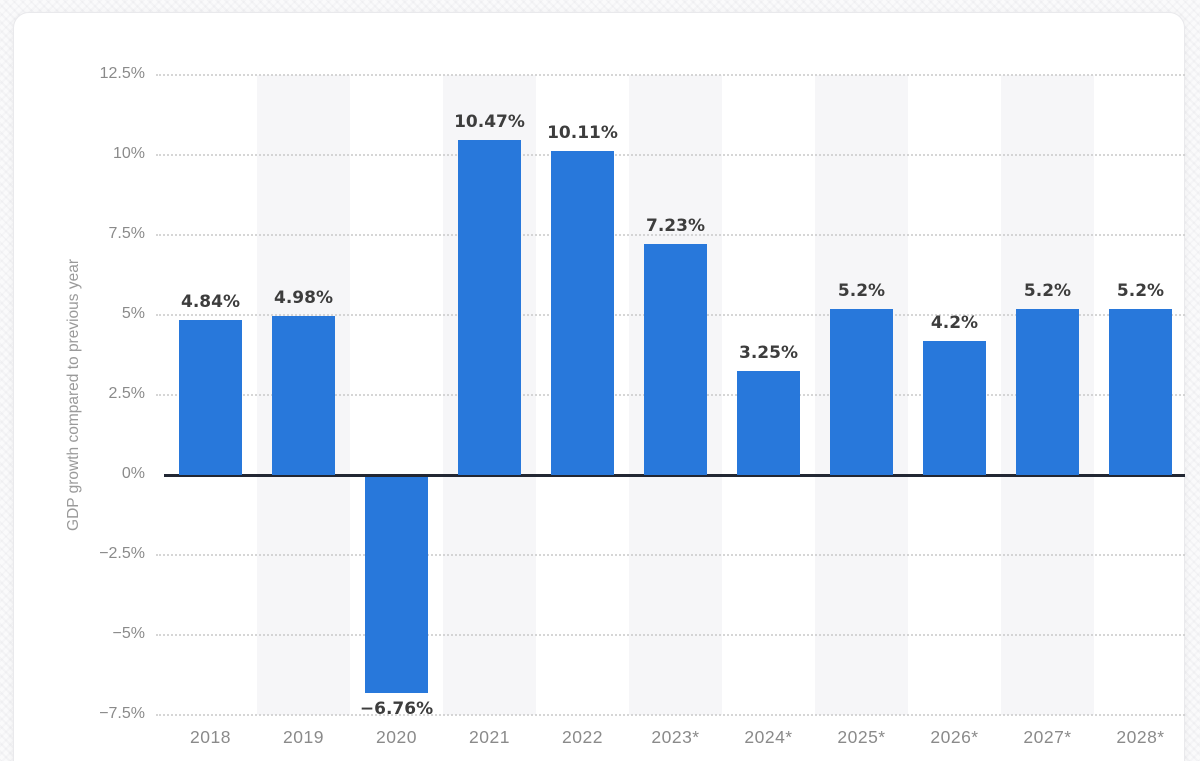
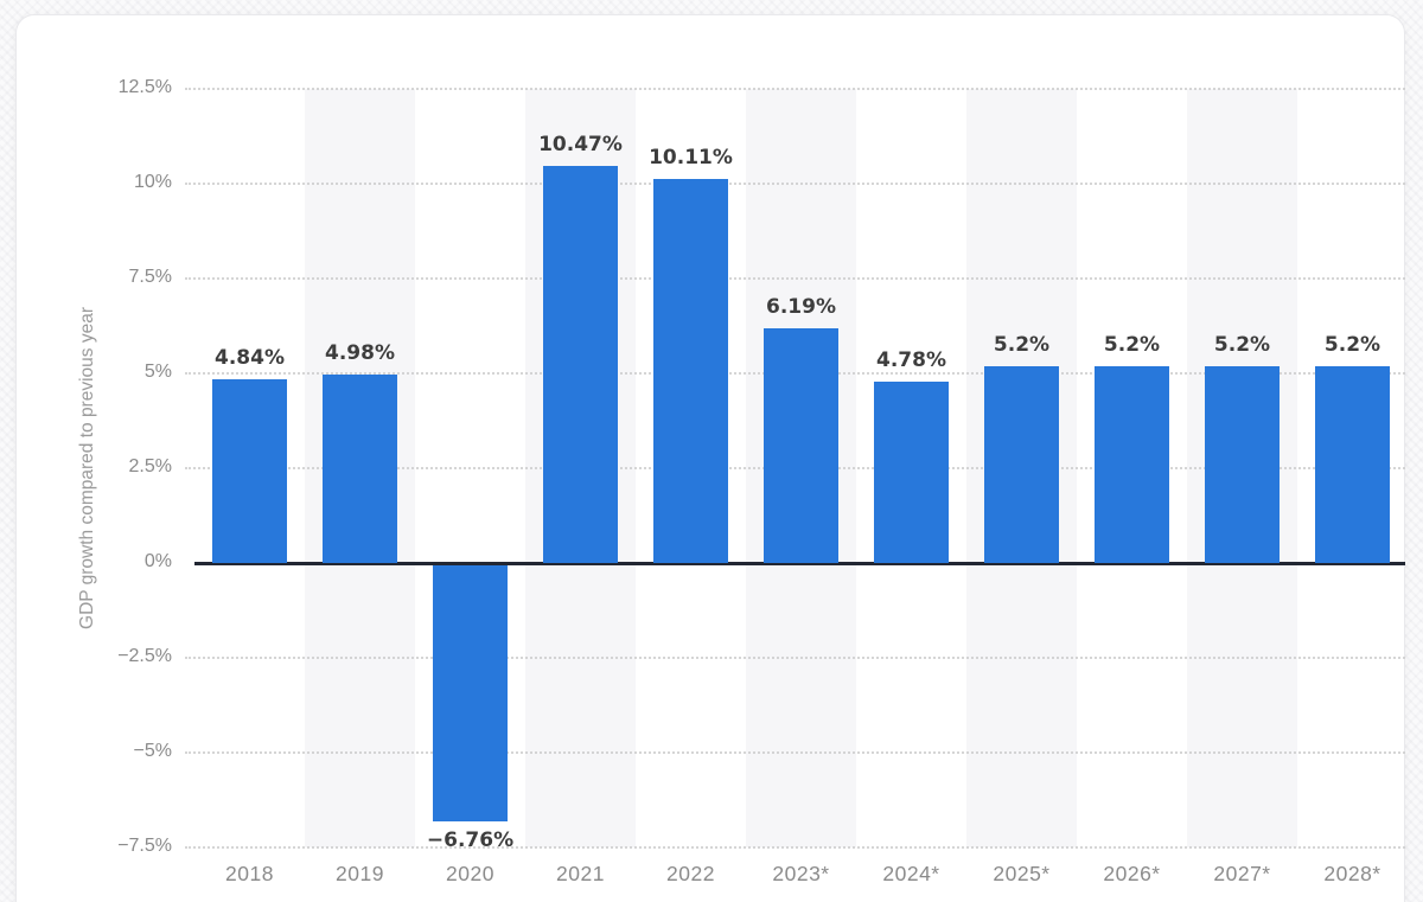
2023*: 7.23% -> 6.19%
2024*: 3.25% -> 4.78%
2026*: 4.2% -> 5.2%
